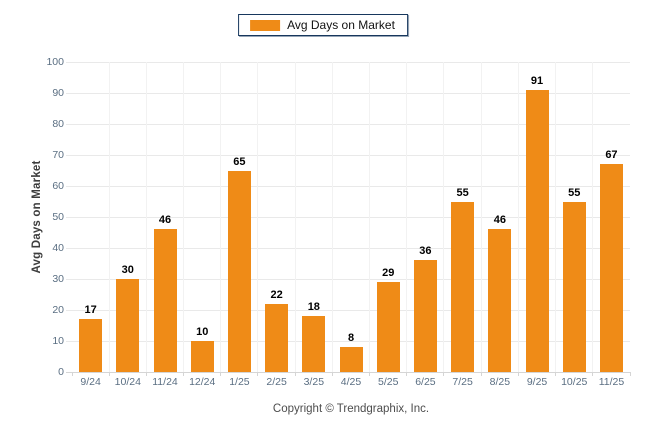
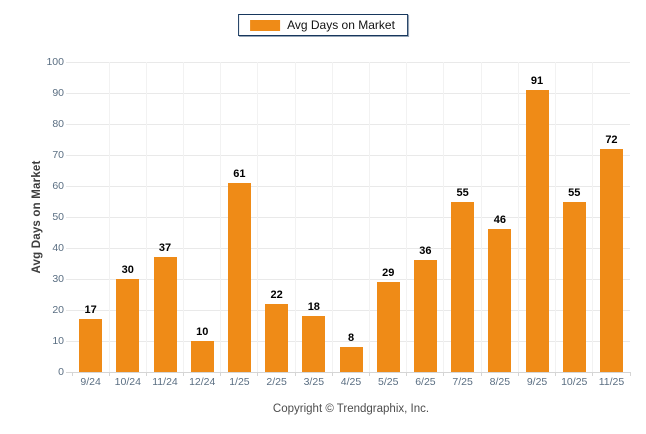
11/24: 46 -> 37
1/25: 65 -> 61
11/25: 67 -> 72
